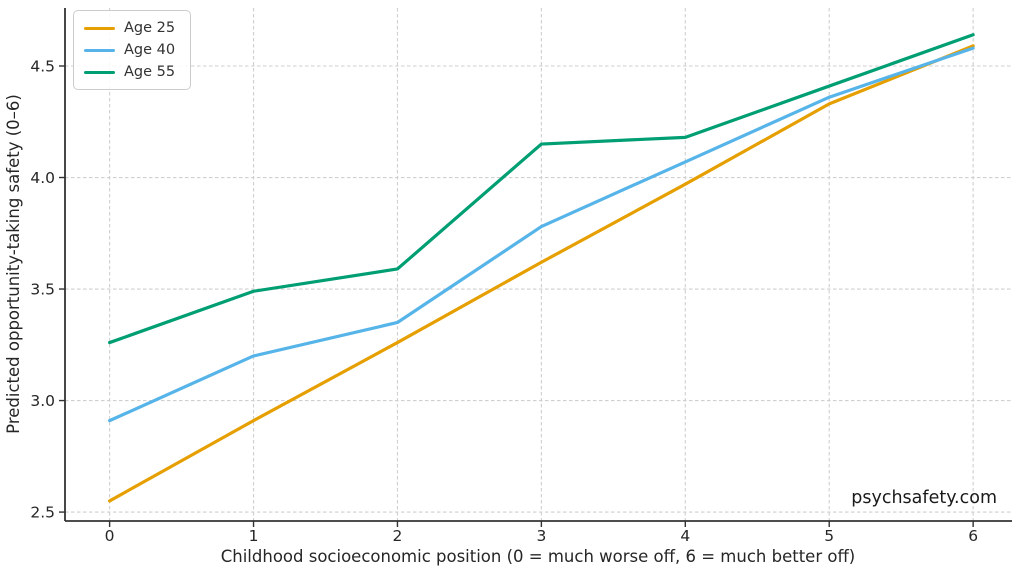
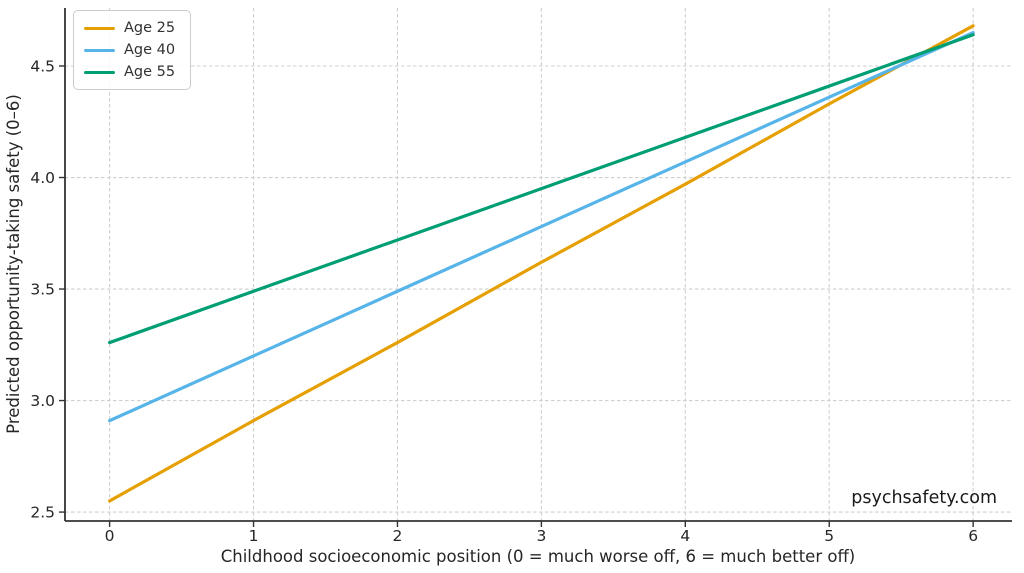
Age 40/2: 3.35 -> 3.49
Age 55/2: 3.59 -> 3.72
Age 55/3: 4.15 -> 3.95
Age 25/6: 4.59 -> 4.68
Age 40/6: 4.58 -> 4.65
